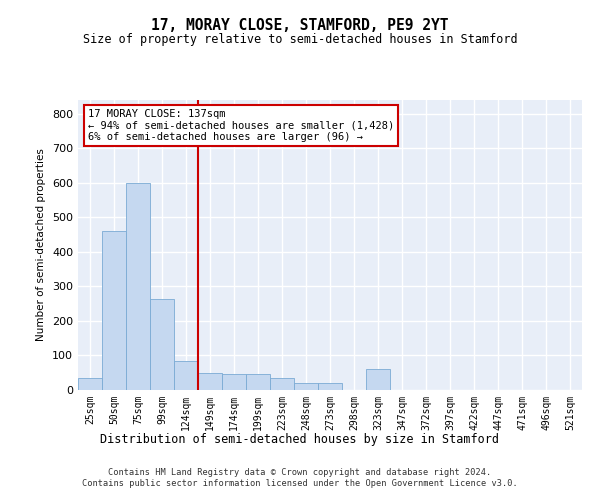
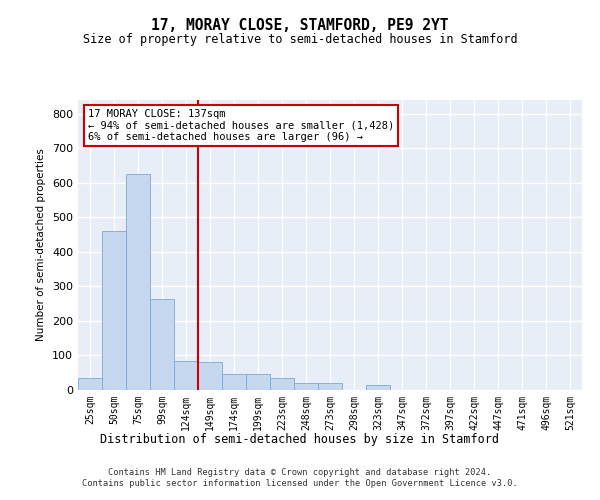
75sqm: 600 -> 625
149sqm: 50 -> 80
323sqm: 60 -> 15
